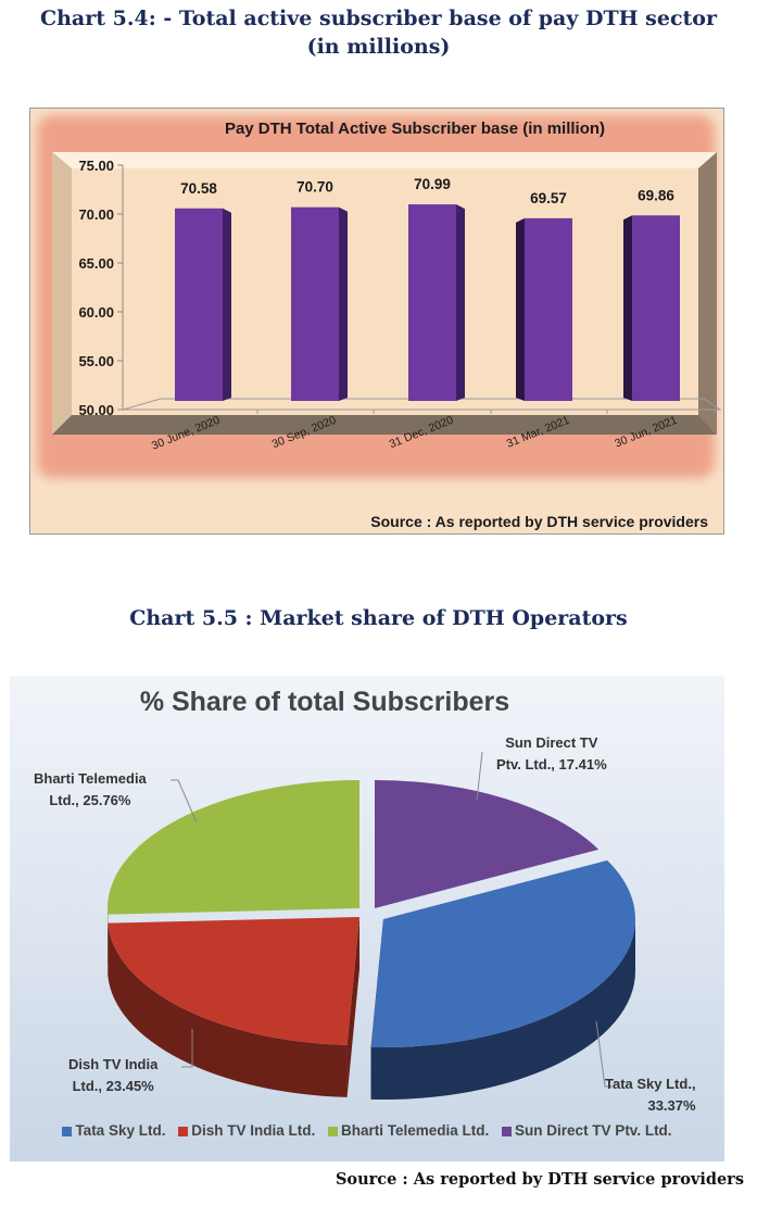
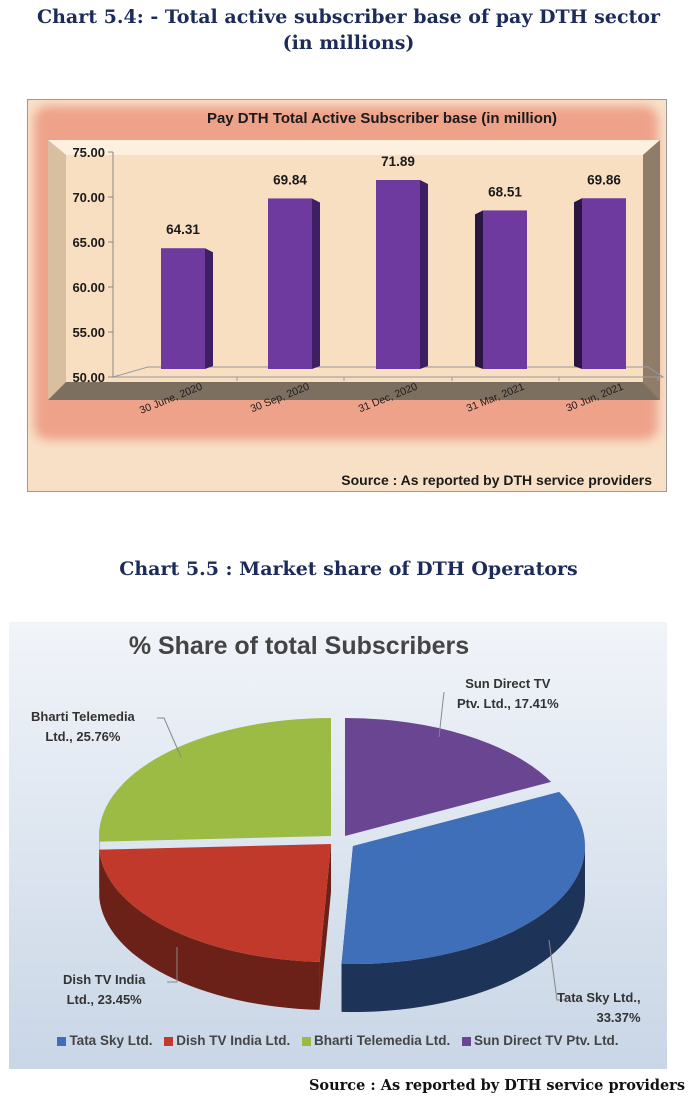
Pay DTH Total Active Subscriber base (in million)/30 June, 2020: 70.58 -> 64.31
Pay DTH Total Active Subscriber base (in million)/30 Sep, 2020: 70.70 -> 69.84
Pay DTH Total Active Subscriber base (in million)/31 Dec, 2020: 70.99 -> 71.89
Pay DTH Total Active Subscriber base (in million)/31 Mar, 2021: 69.57 -> 68.51
